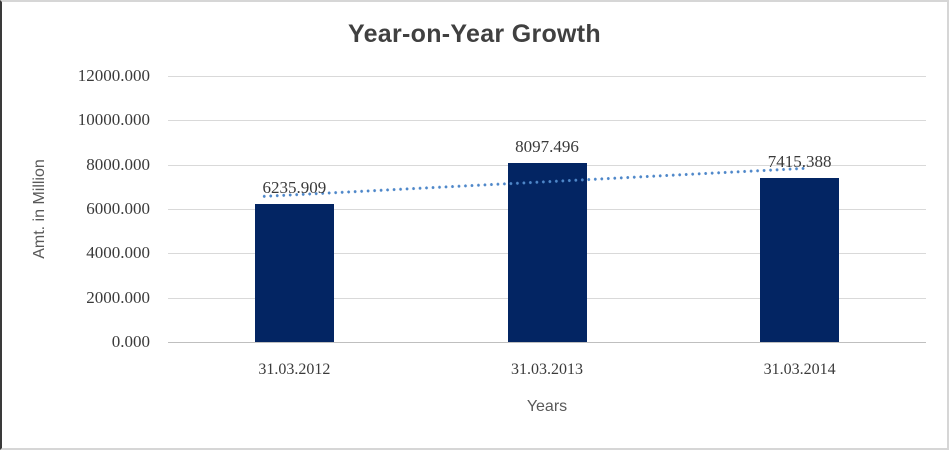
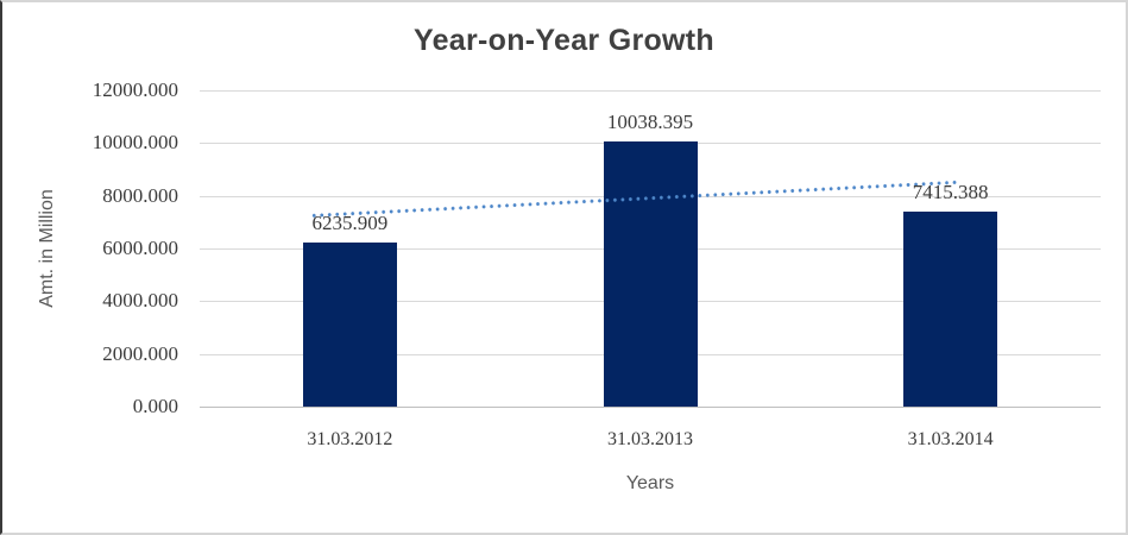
31.03.2013: 8097.496 -> 10038.395
